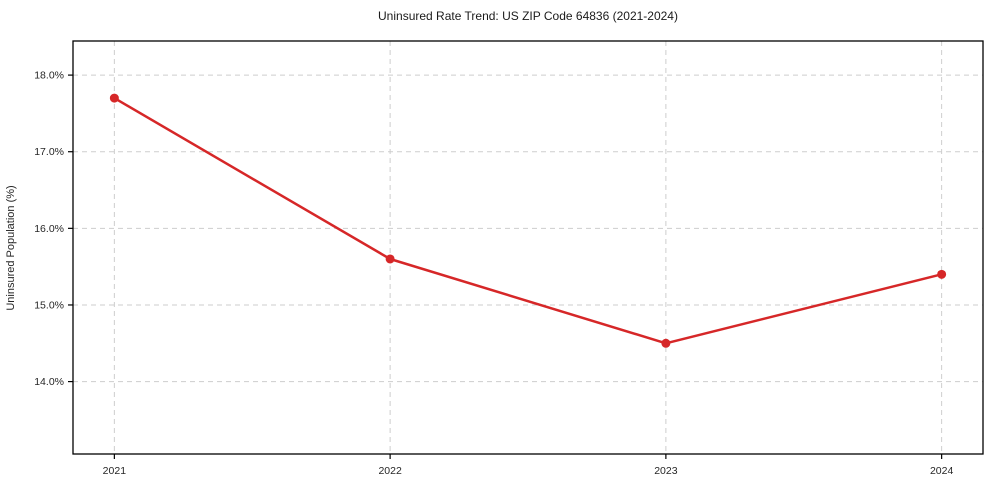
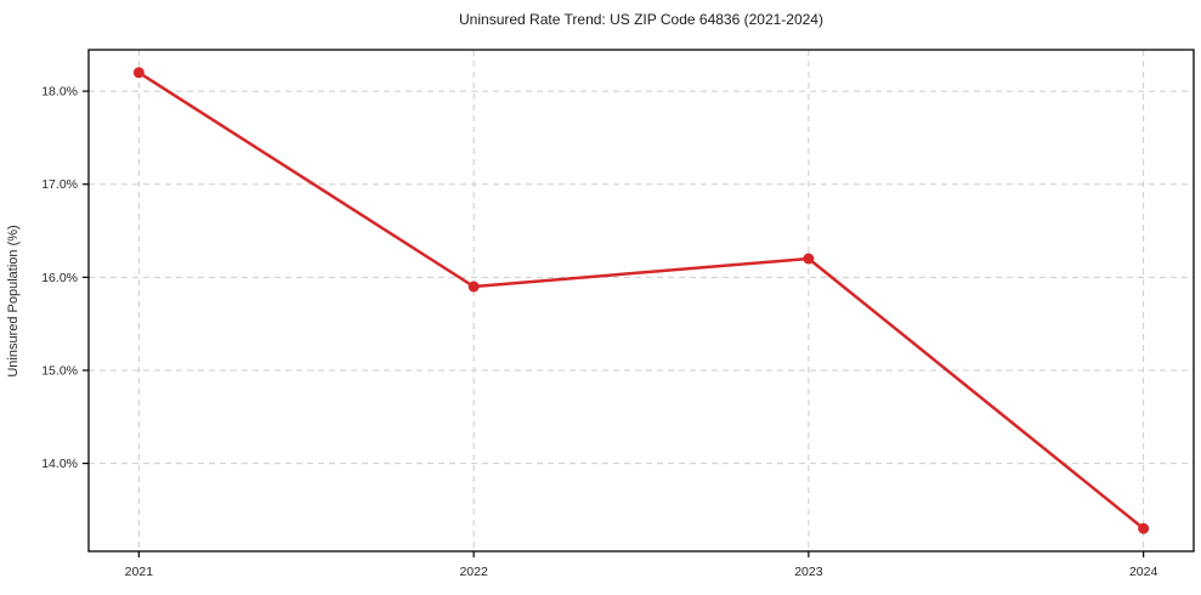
2021: 17.7% -> 18.2%
2022: 15.6% -> 15.9%
2023: 14.5% -> 16.2%
2024: 15.4% -> 13.3%
